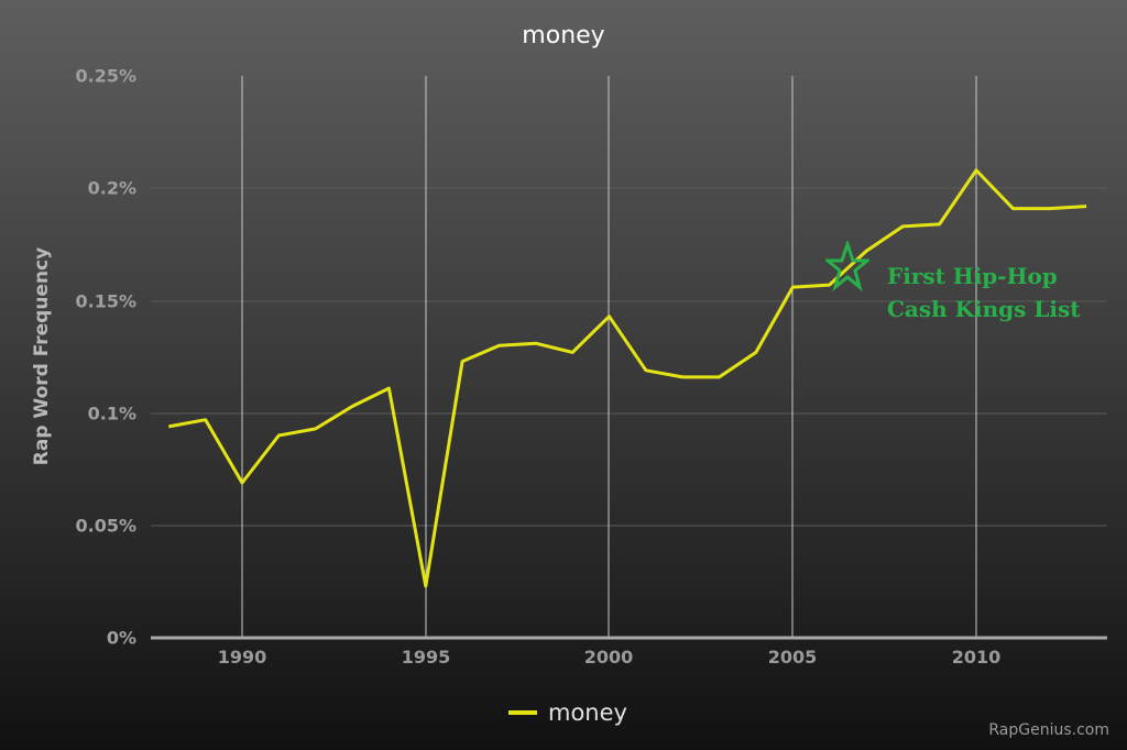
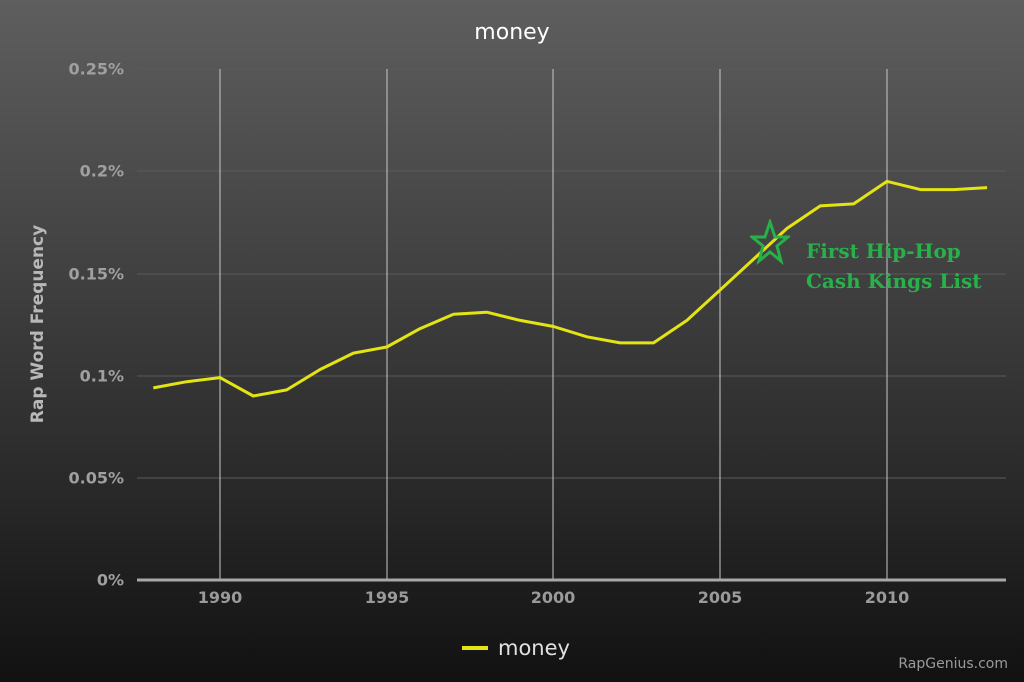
1990: 0.069% -> 0.099%
1995: 0.023% -> 0.114%
2000: 0.143% -> 0.124%
2005: 0.156% -> 0.142%
2010: 0.208% -> 0.195%
